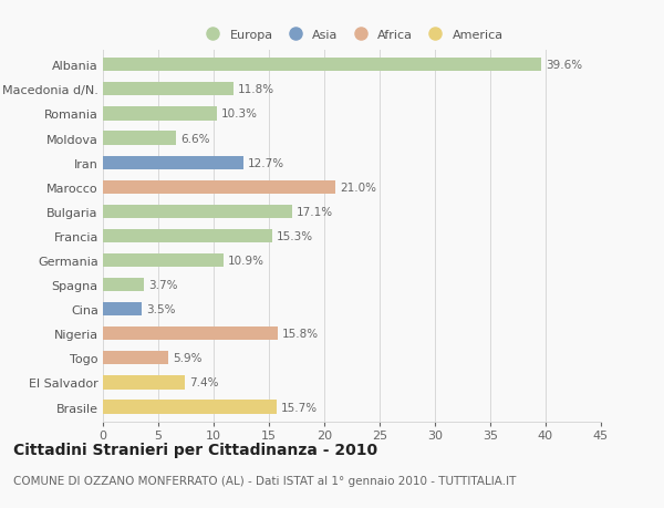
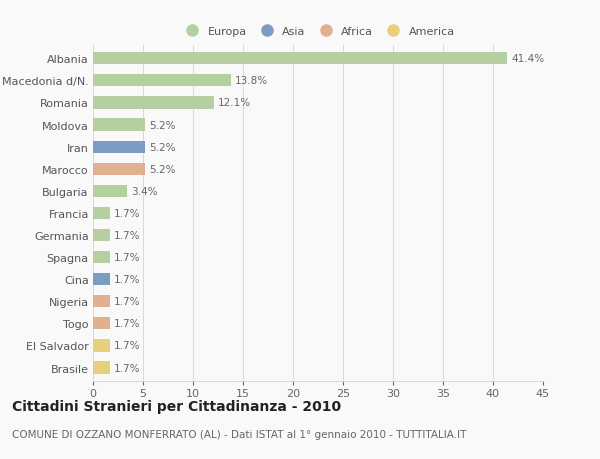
Albania: 39.6% -> 41.4%
Macedonia d/N.: 11.8% -> 13.8%
Romania: 10.3% -> 12.1%
Moldova: 6.6% -> 5.2%
Iran: 12.7% -> 5.2%
Marocco: 21.0% -> 5.2%
Bulgaria: 17.1% -> 3.4%
Francia: 15.3% -> 1.7%
Germania: 10.9% -> 1.7%
Spagna: 3.7% -> 1.7%
Cina: 3.5% -> 1.7%
Nigeria: 15.8% -> 1.7%
Togo: 5.9% -> 1.7%
El Salvador: 7.4% -> 1.7%
Brasile: 15.7% -> 1.7%
